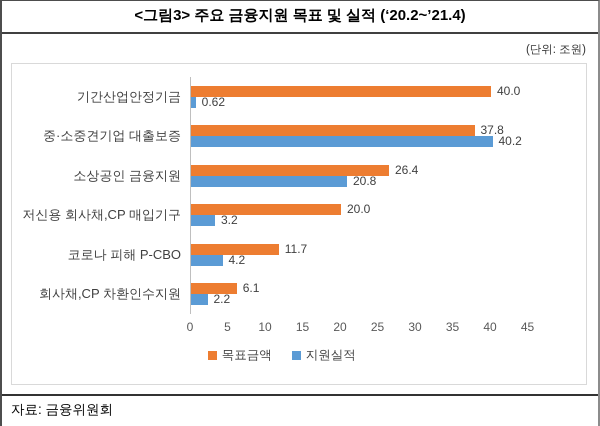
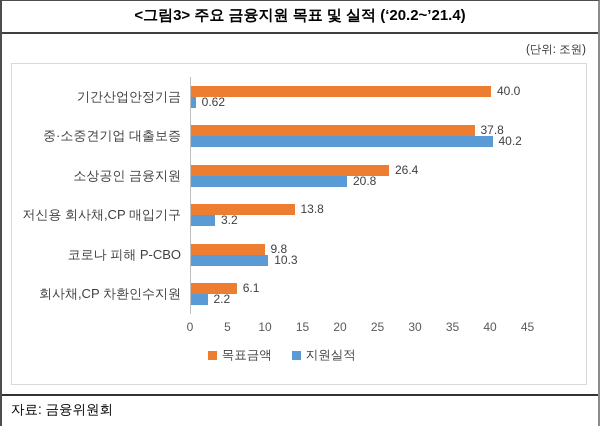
목표금액/저신용 회사채,CP 매입기구: 20.0 -> 13.8
목표금액/코로나 피해 P-CBO: 11.7 -> 9.8
지원실적/코로나 피해 P-CBO: 4.2 -> 10.3
